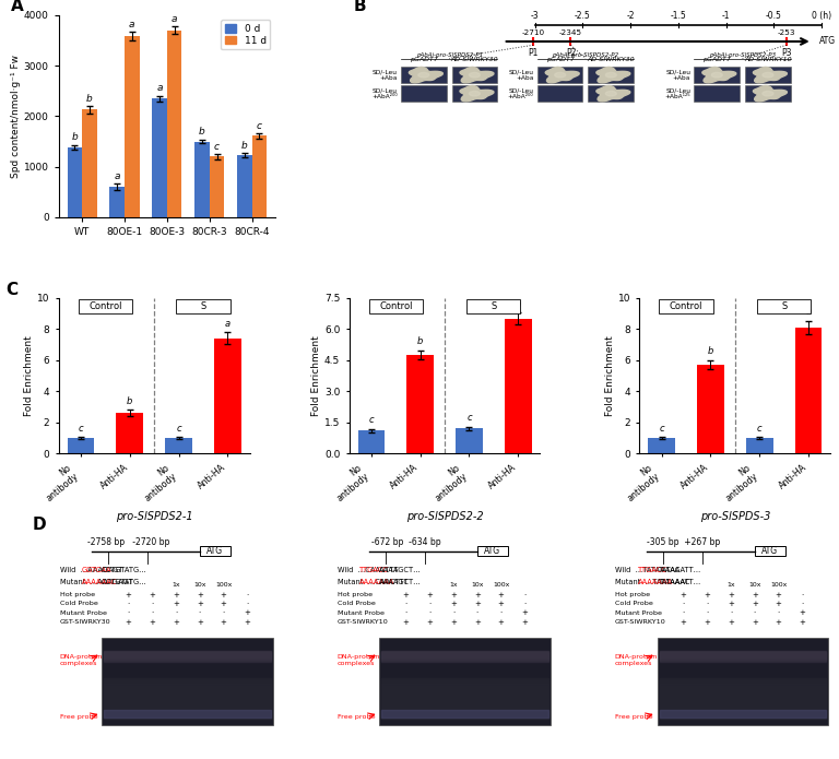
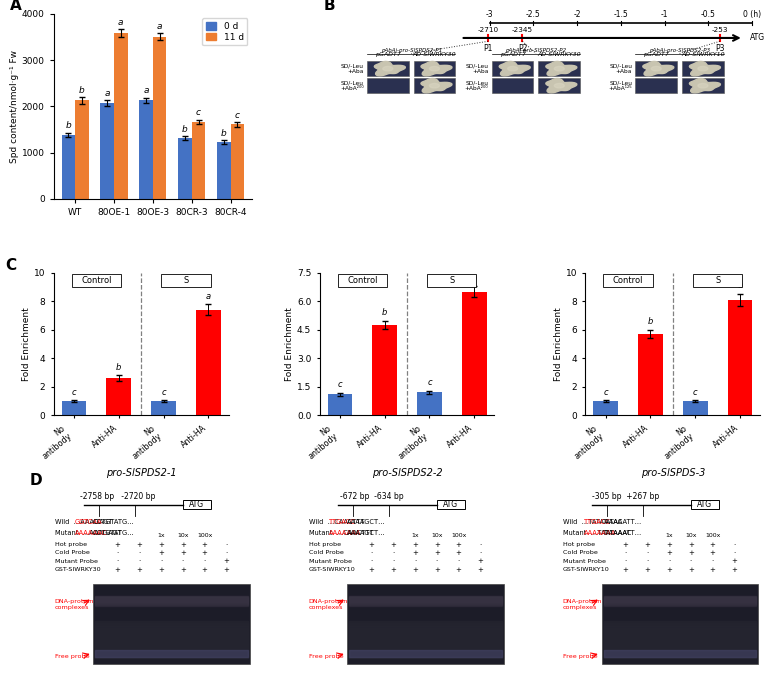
0 d/80OE-1: 600 -> 2070
0 d/80OE-3: 2350 -> 2130
11 d/80OE-3: 3700 -> 3510
0 d/80CR-3: 1500 -> 1310
11 d/80CR-3: 1200 -> 1660
